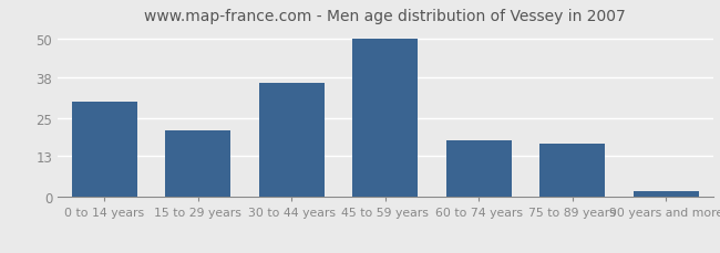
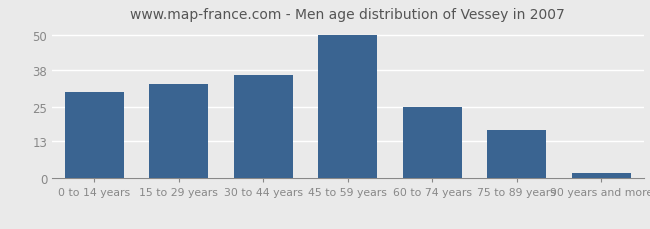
15 to 29 years: 21 -> 33
60 to 74 years: 18 -> 25
